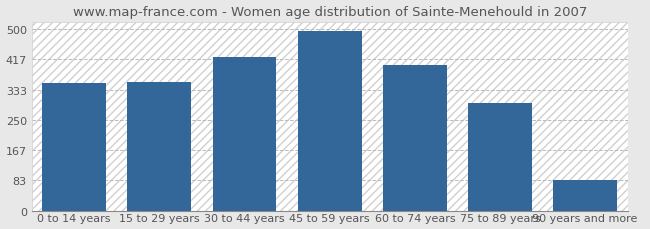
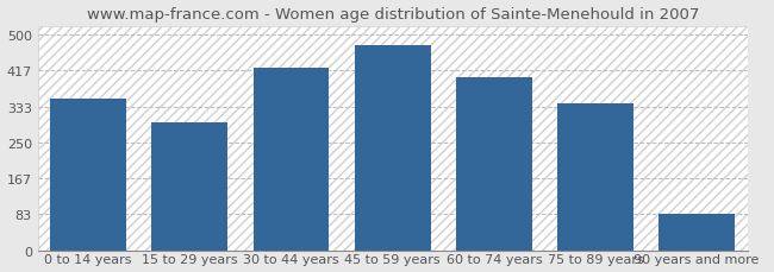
15 to 29 years: 355 -> 295
45 to 59 years: 493 -> 475
75 to 89 years: 295 -> 340
